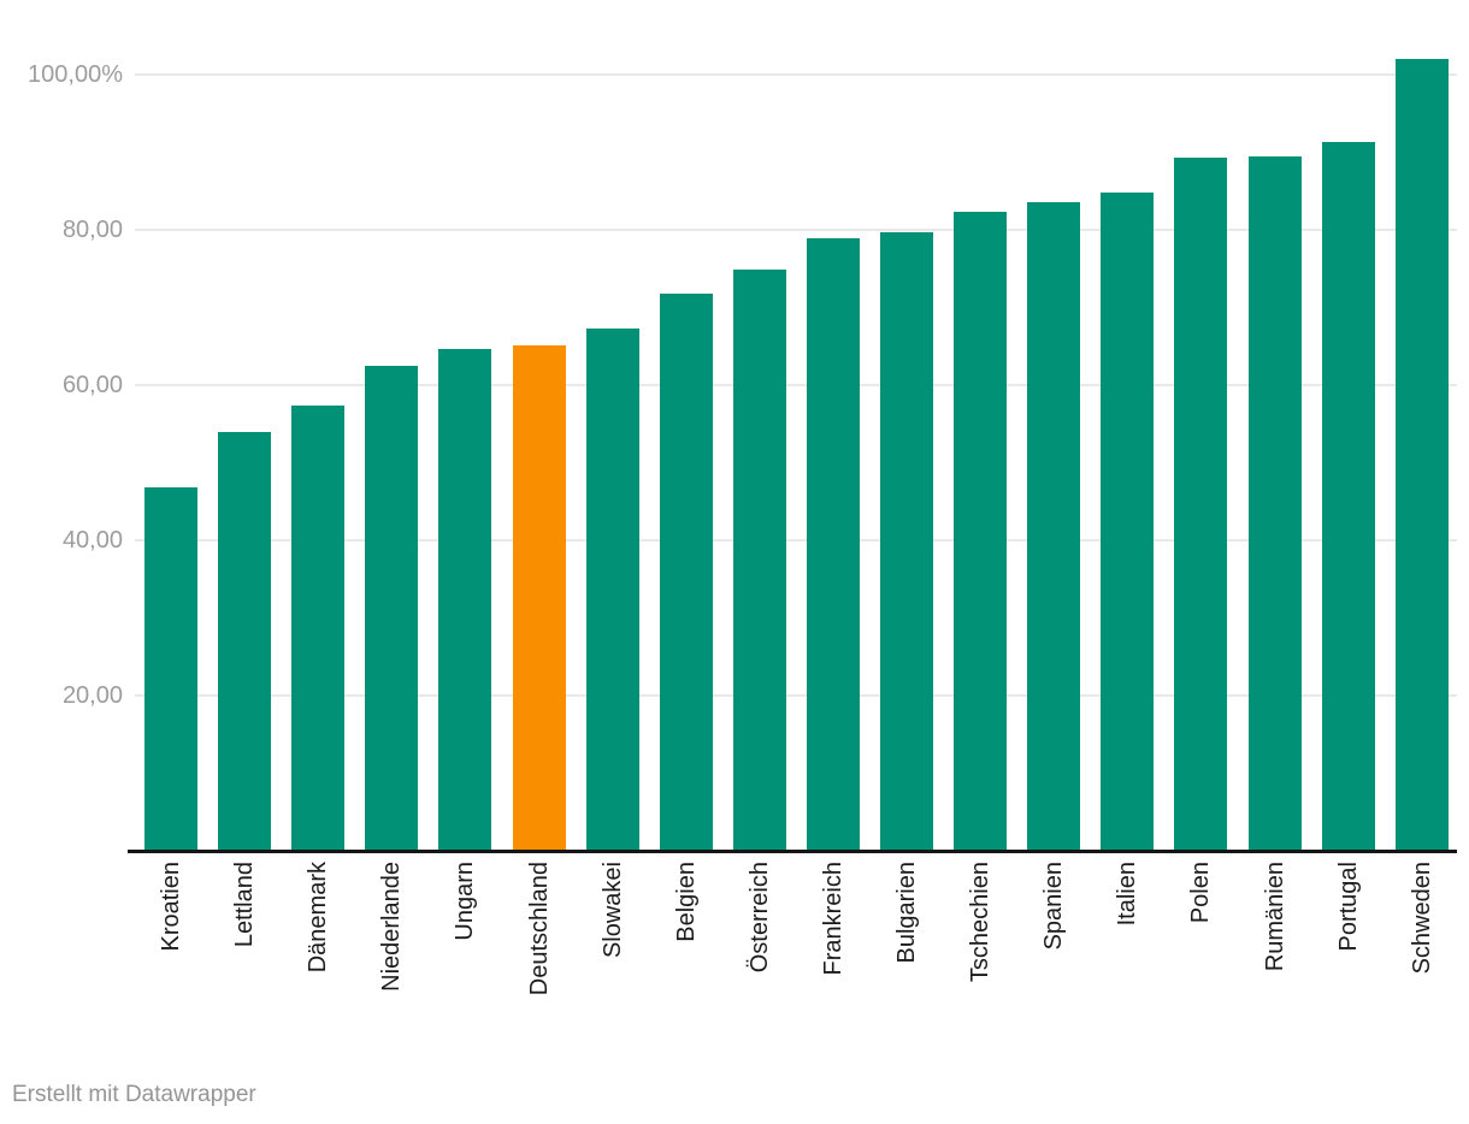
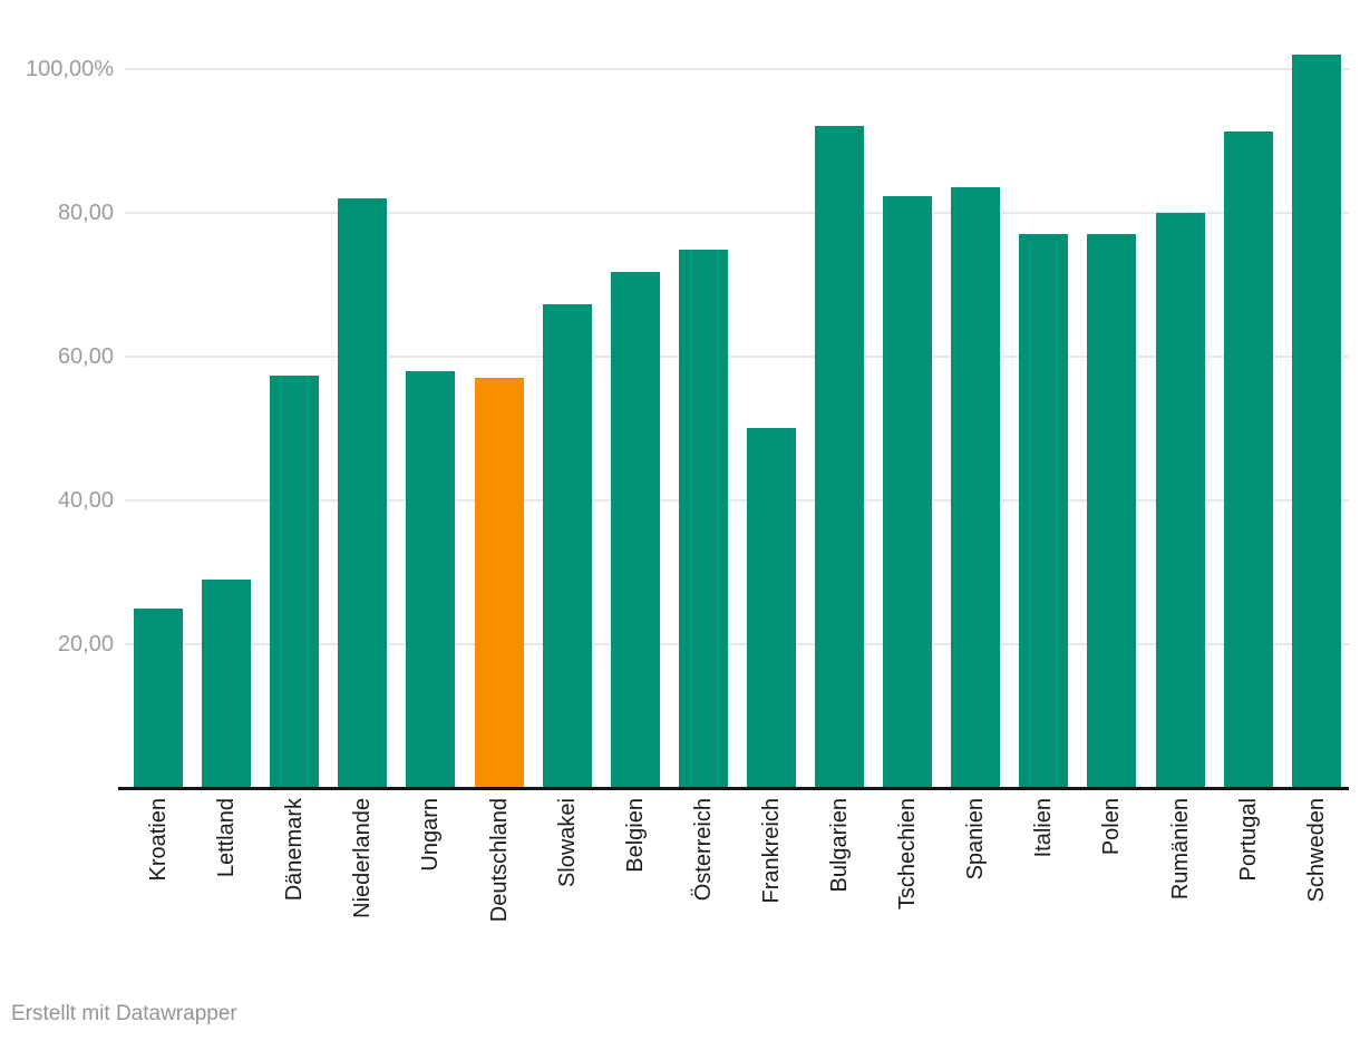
Kroatien: 47% -> 25%
Lettland: 54% -> 29%
Niederlande: 62% -> 82%
Ungarn: 65% -> 58%
Deutschland: 65% -> 57%
Frankreich: 79% -> 50%
Bulgarien: 80% -> 92%
Italien: 85% -> 77%
Polen: 89% -> 77%
Rumänien: 89% -> 80%
